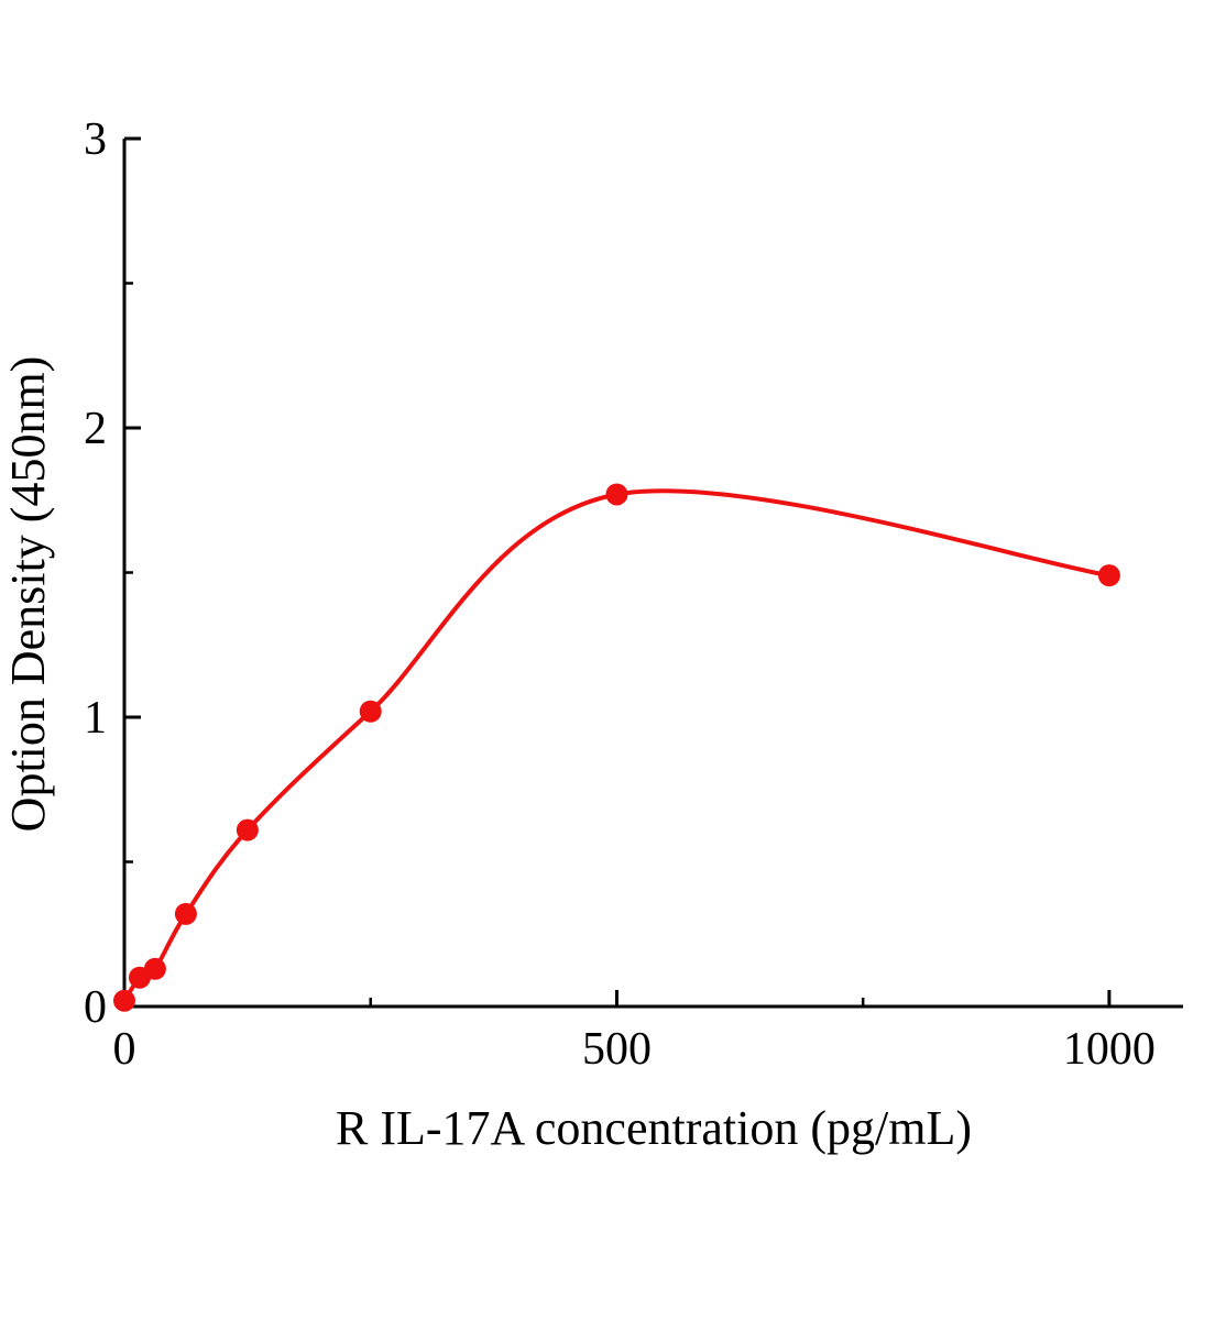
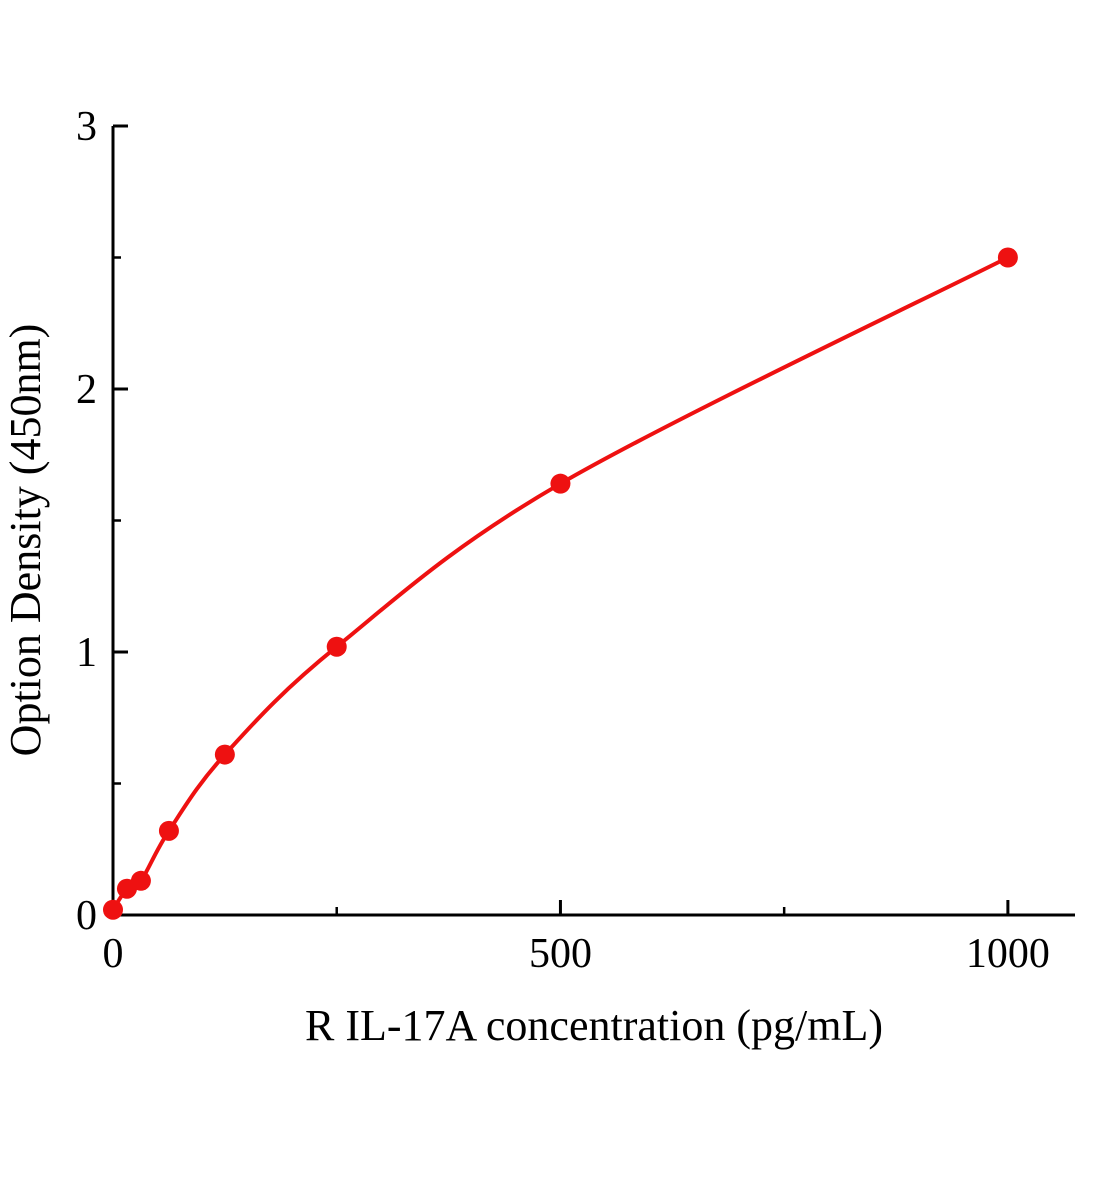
500: 1.77 -> 1.64
1000: 1.49 -> 2.50
